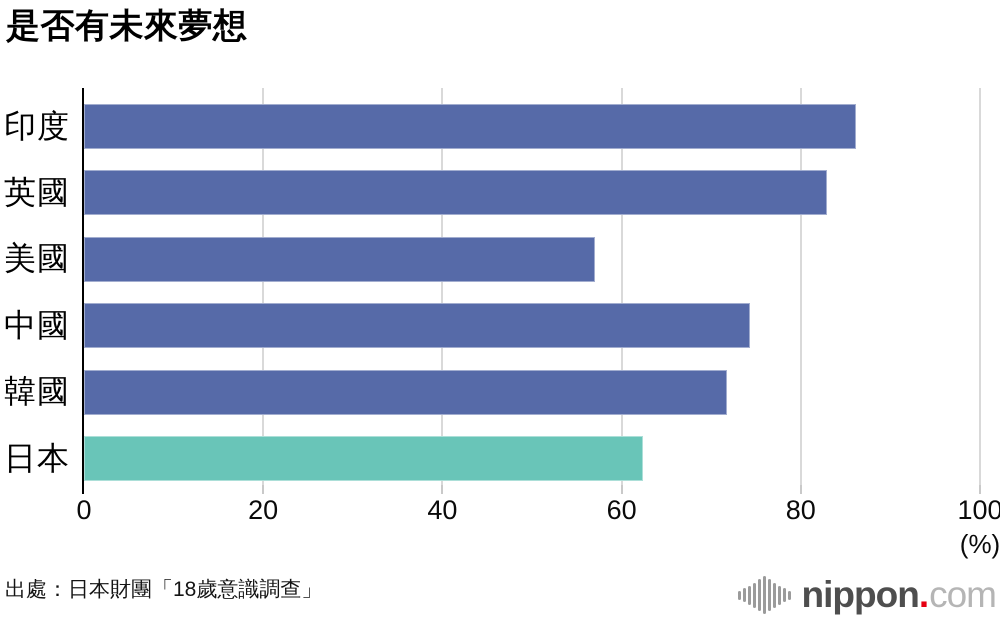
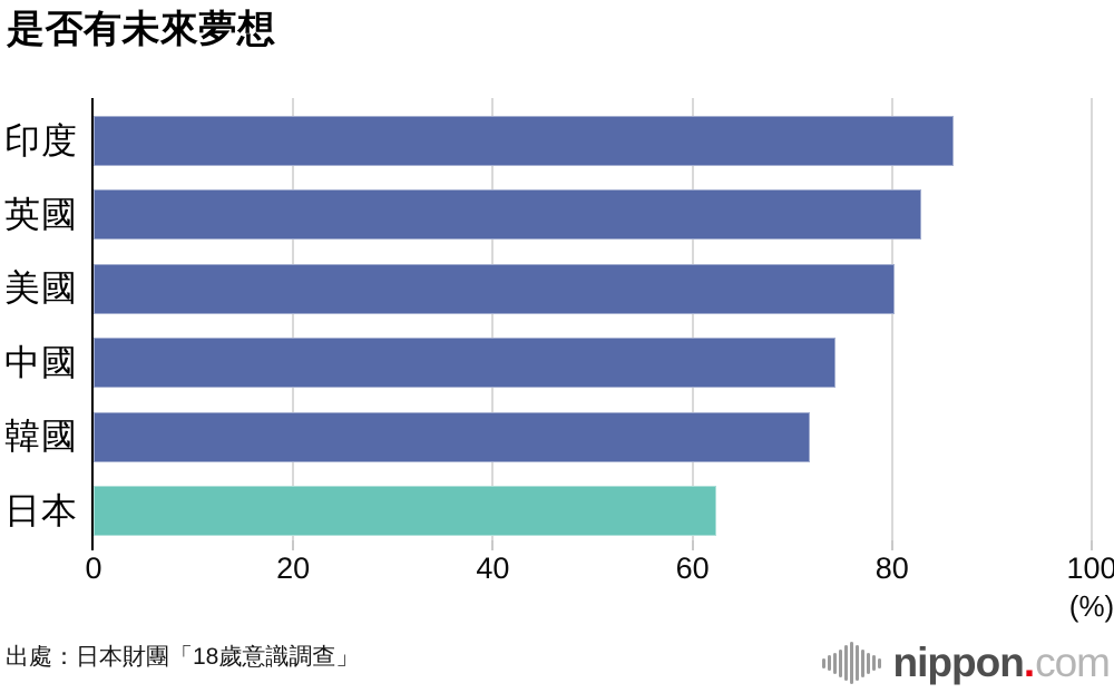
美國: 57 -> 80
